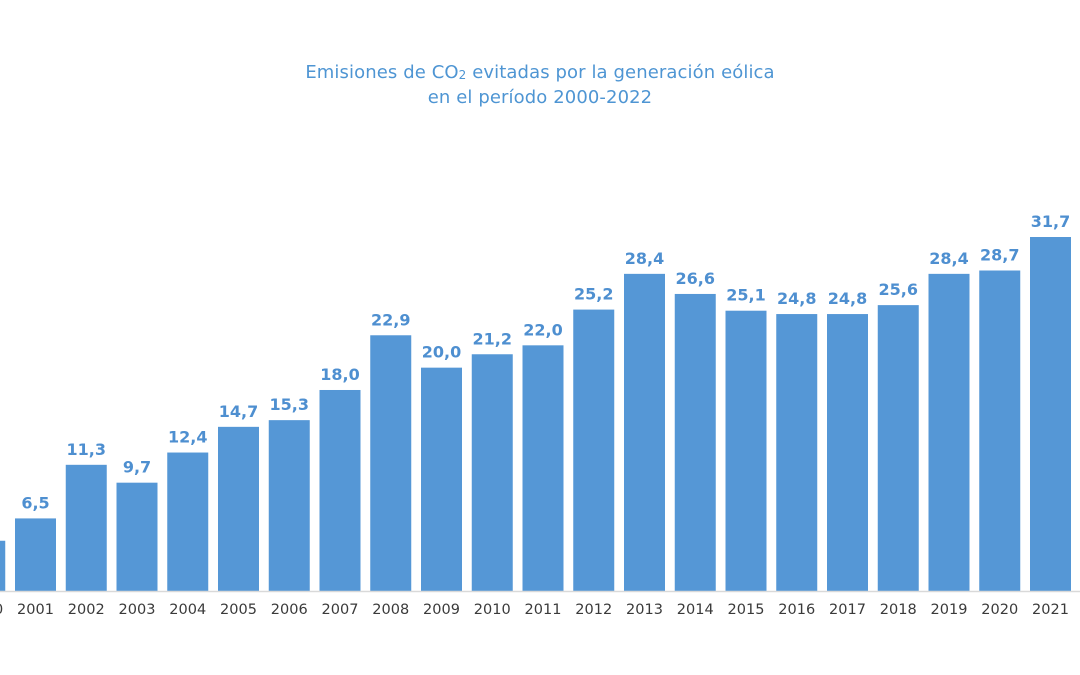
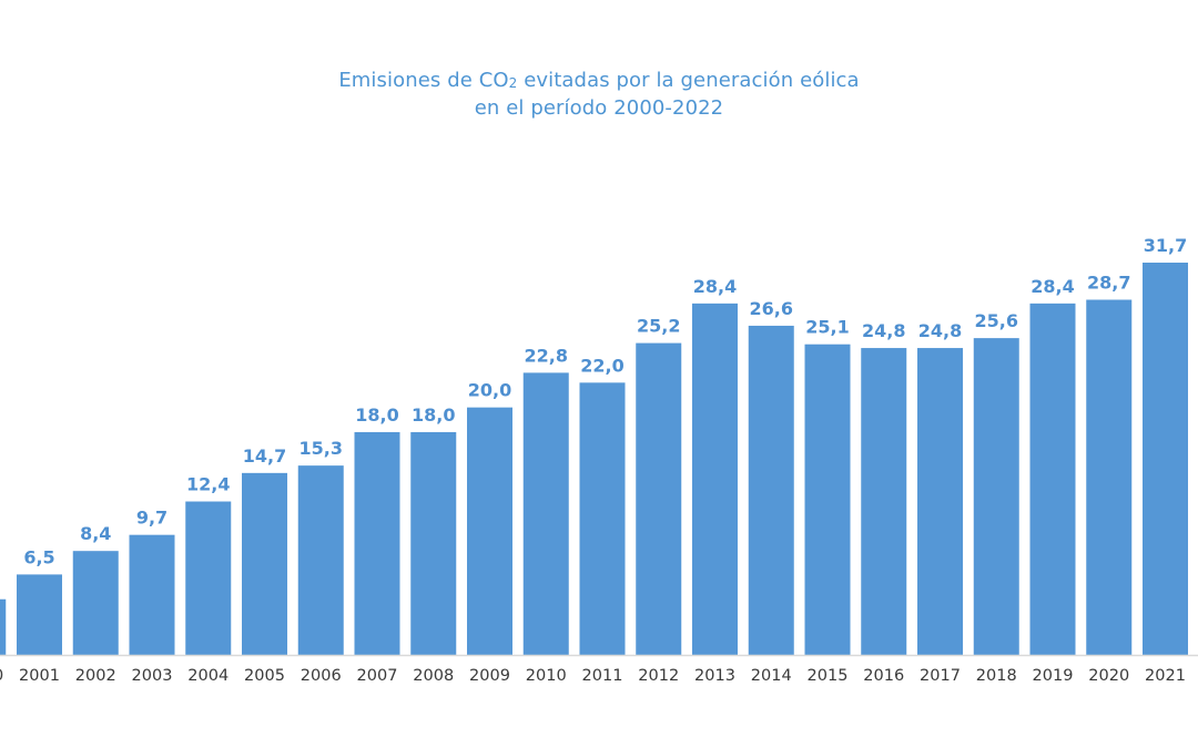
2002: 11,3 -> 8,4
2008: 22,9 -> 18,0
2010: 21,2 -> 22,8
